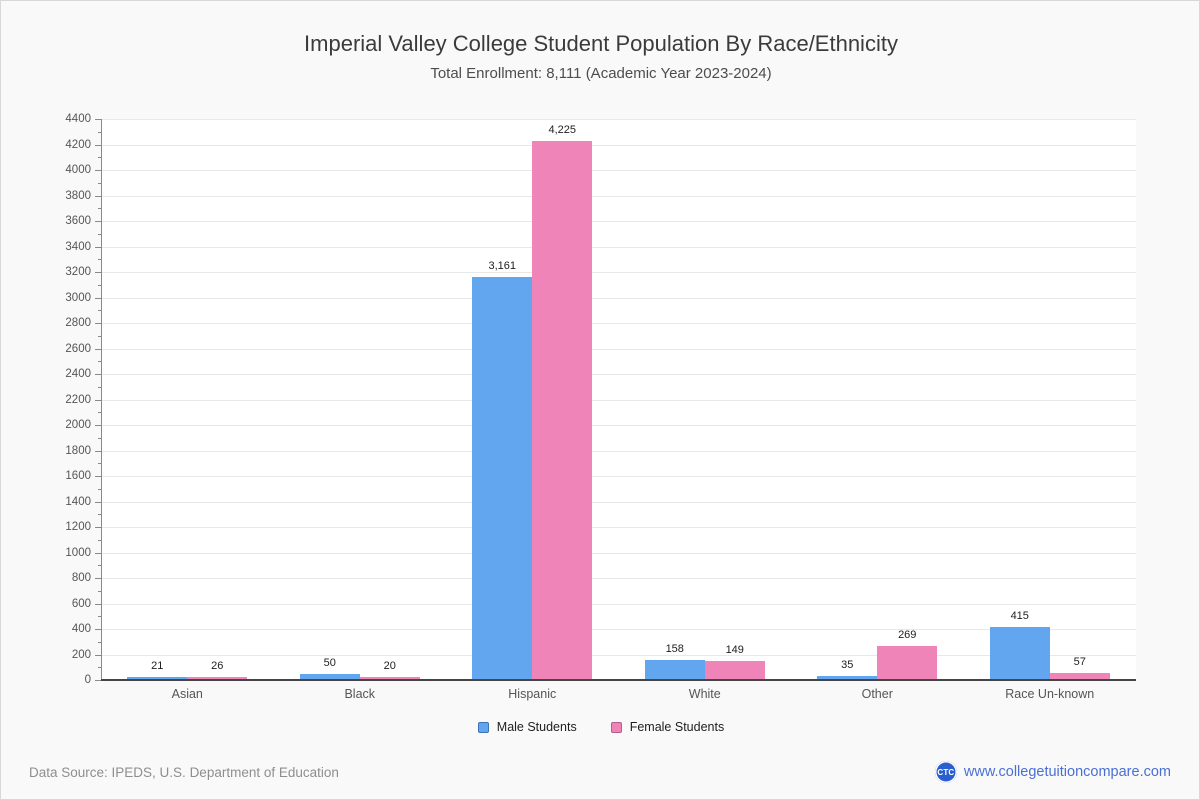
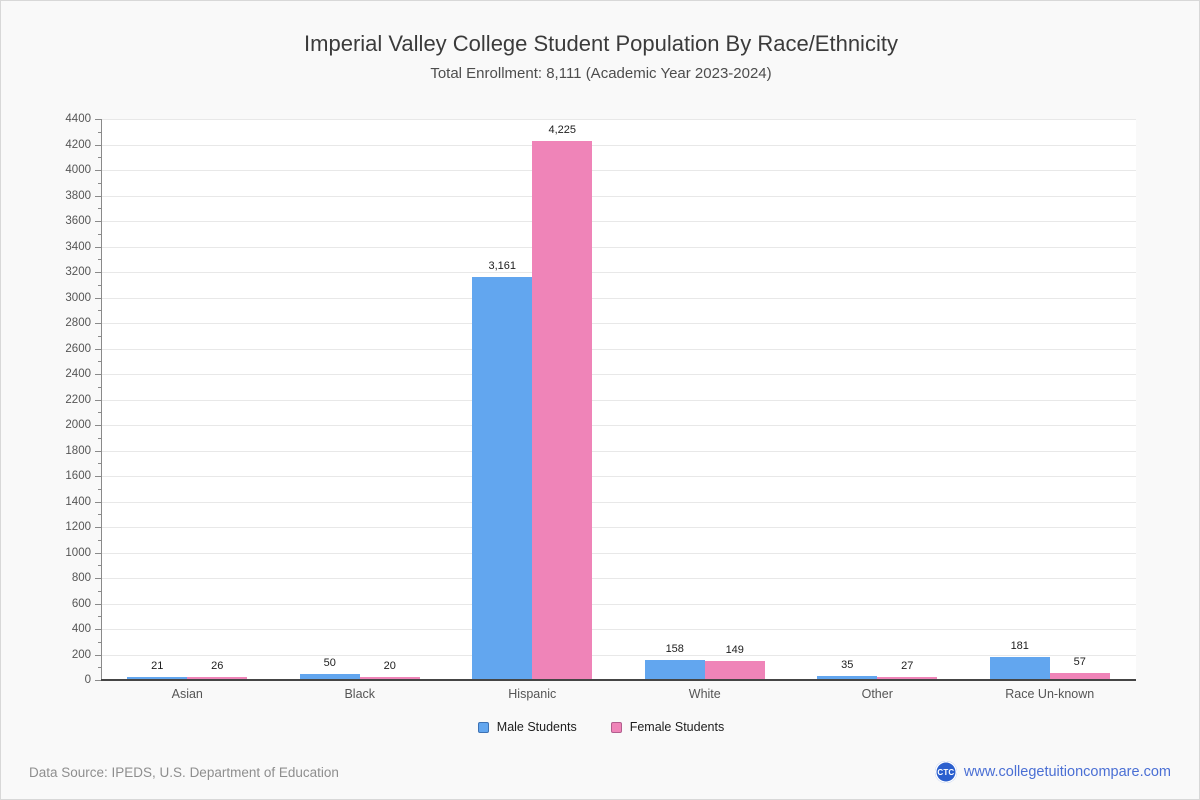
Female Students/Other: 269 -> 27
Male Students/Race Un-known: 415 -> 181
